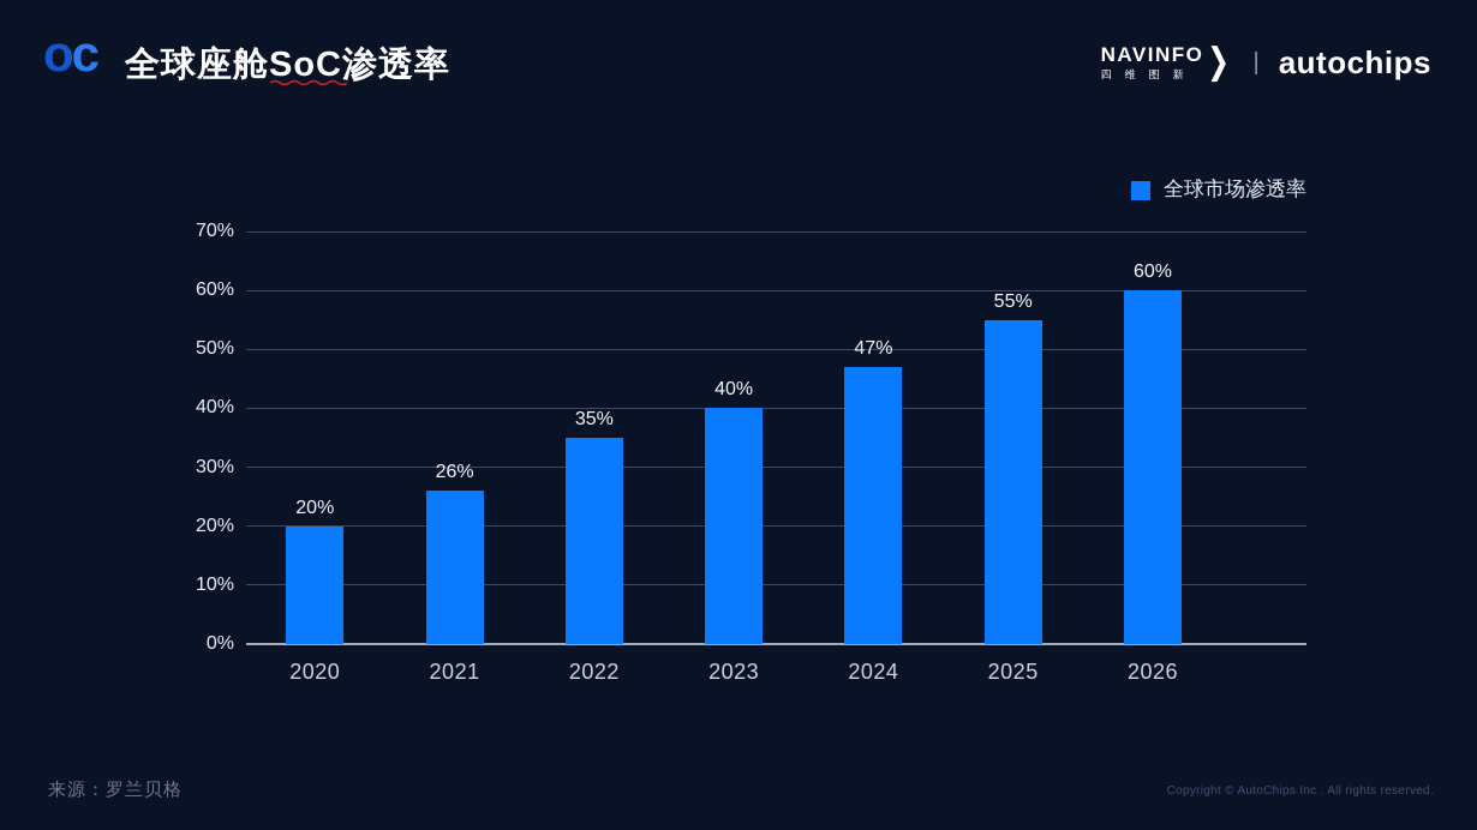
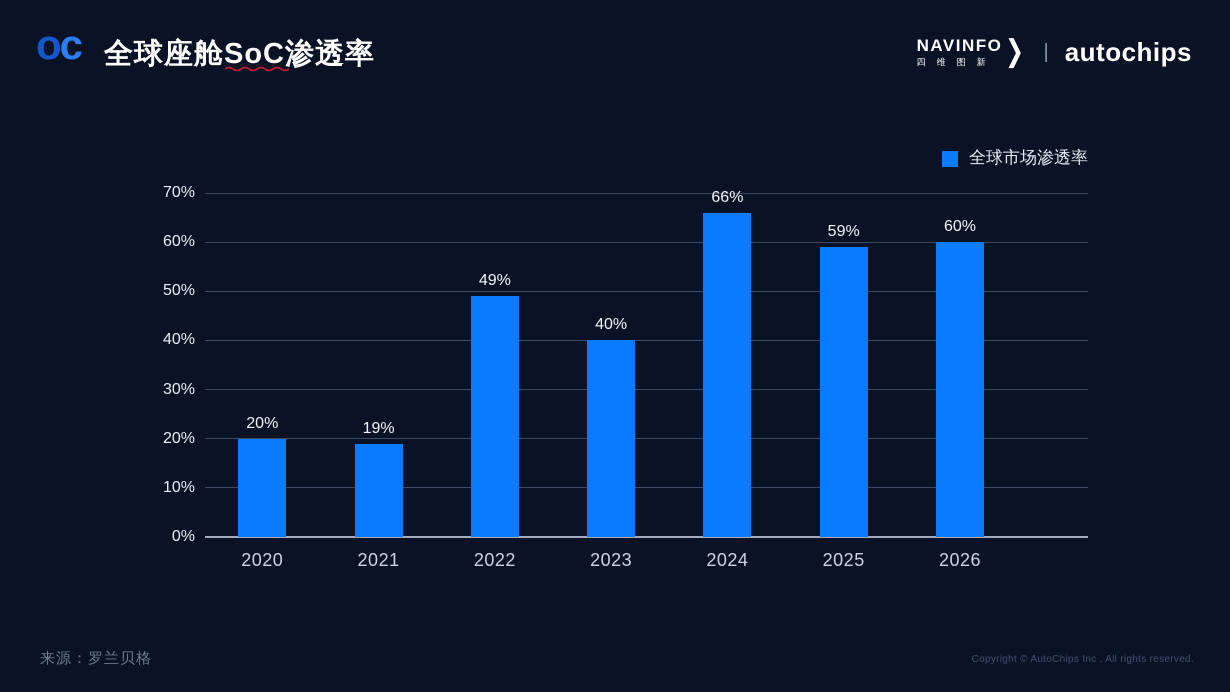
2021: 26% -> 19%
2022: 35% -> 49%
2024: 47% -> 66%
2025: 55% -> 59%
